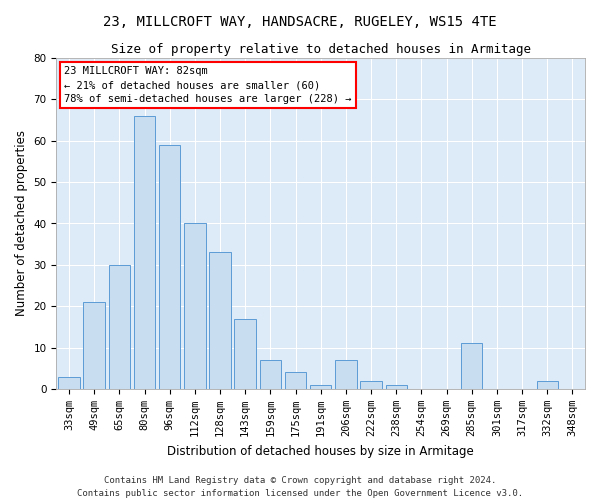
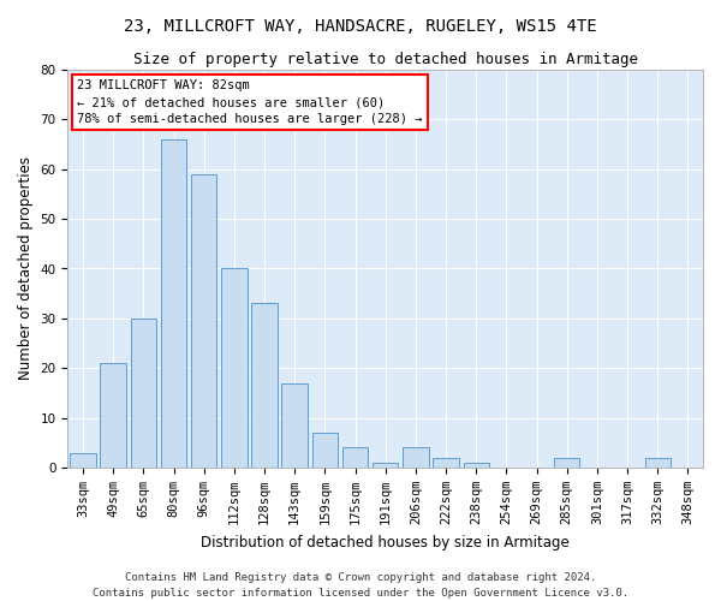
206sqm: 7 -> 4
285sqm: 11 -> 2
